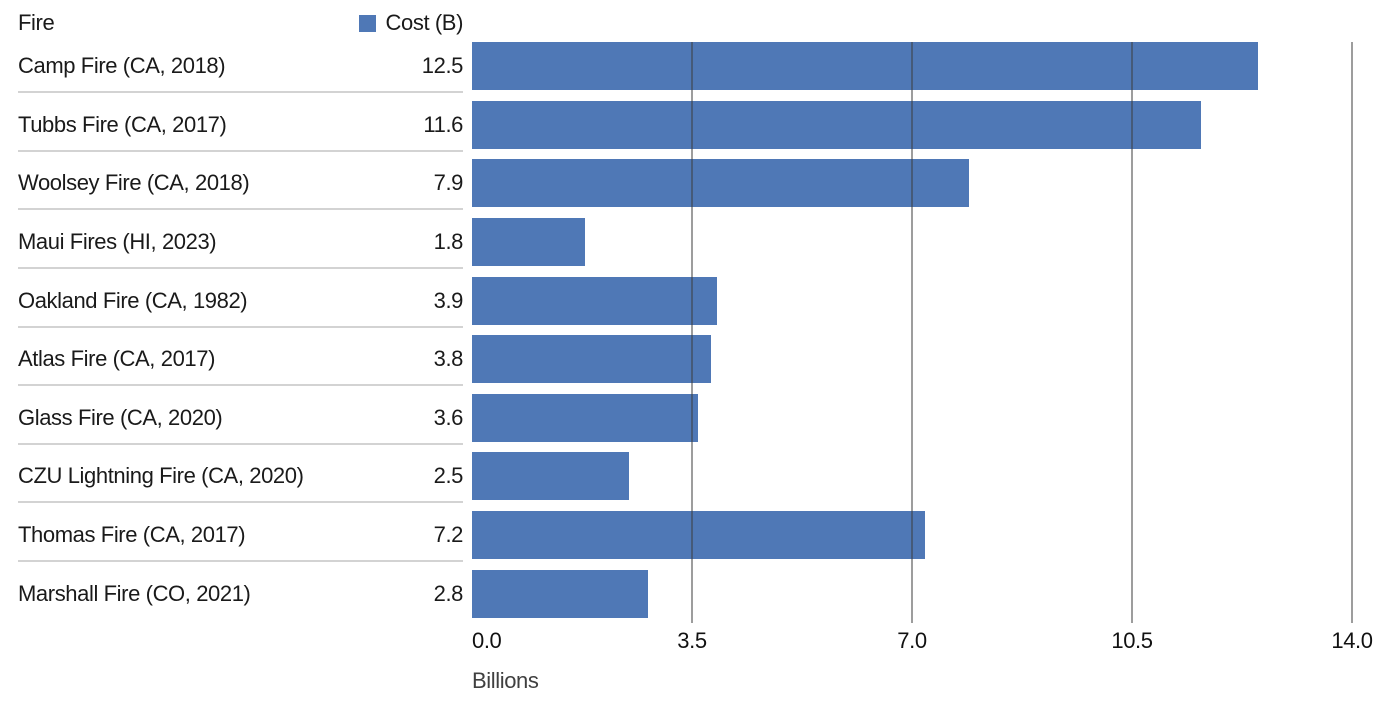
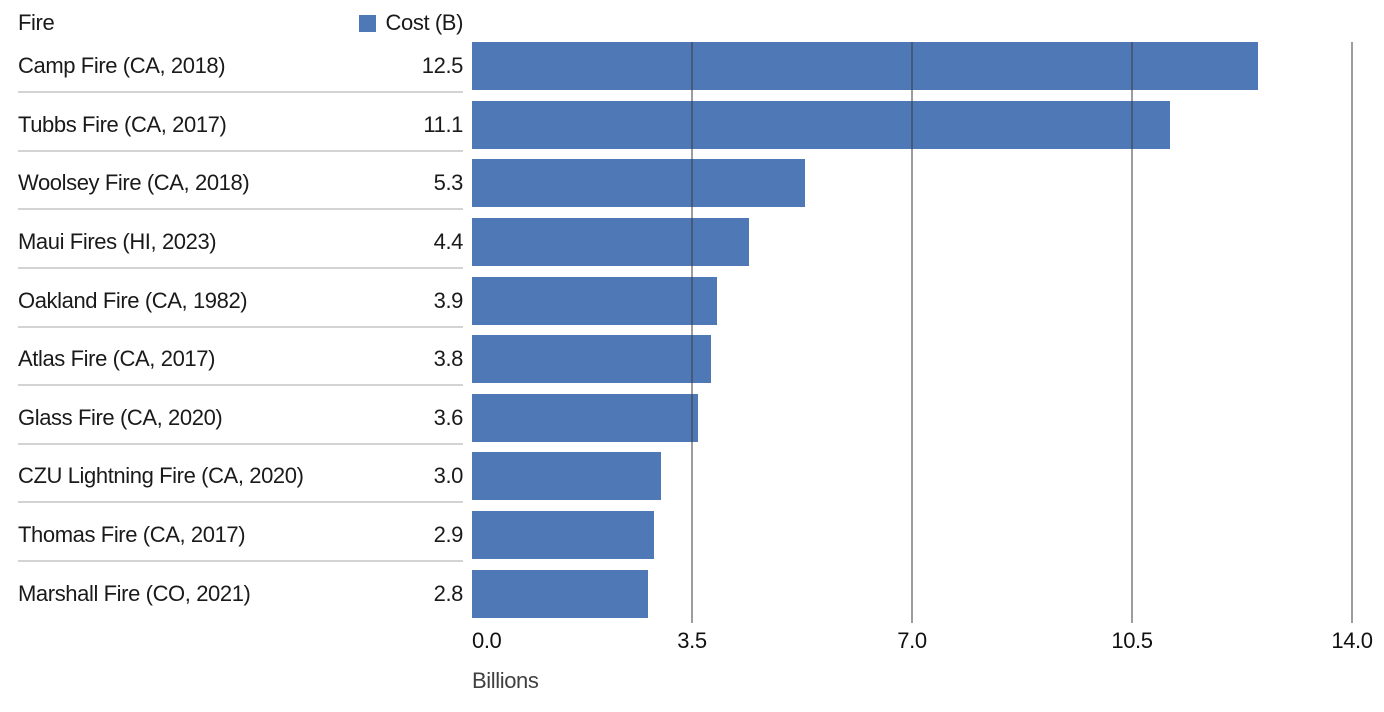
Tubbs Fire (CA, 2017): 11.6 -> 11.1
Woolsey Fire (CA, 2018): 7.9 -> 5.3
Maui Fires (HI, 2023): 1.8 -> 4.4
CZU Lightning Fire (CA, 2020): 2.5 -> 3.0
Thomas Fire (CA, 2017): 7.2 -> 2.9
